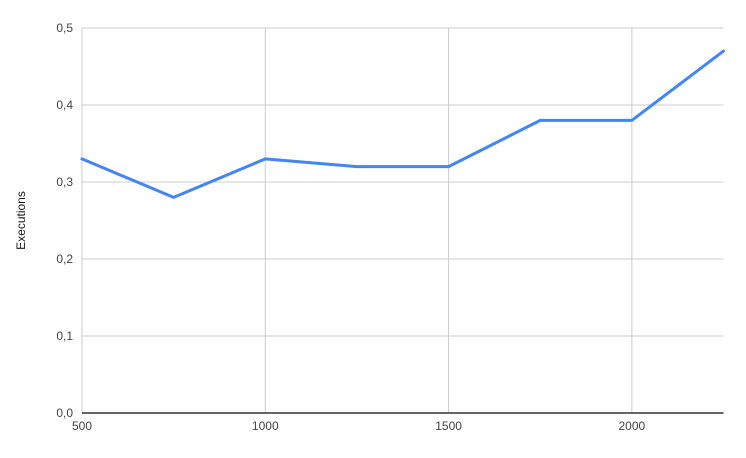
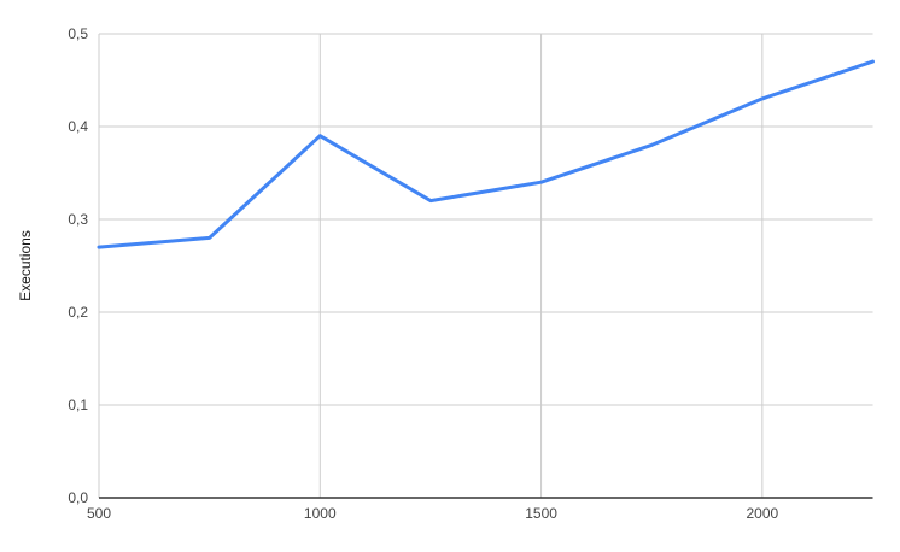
500: 0,33 -> 0,27
1000: 0,33 -> 0,39
1500: 0,32 -> 0,34
2000: 0,38 -> 0,43
